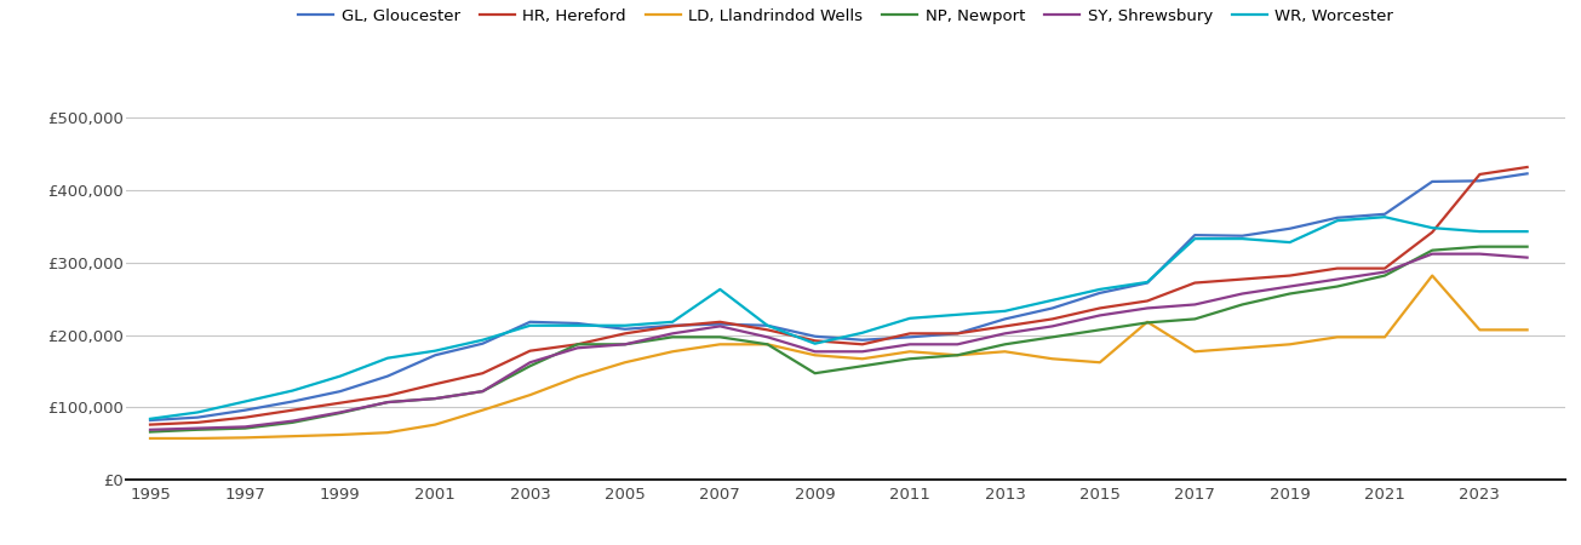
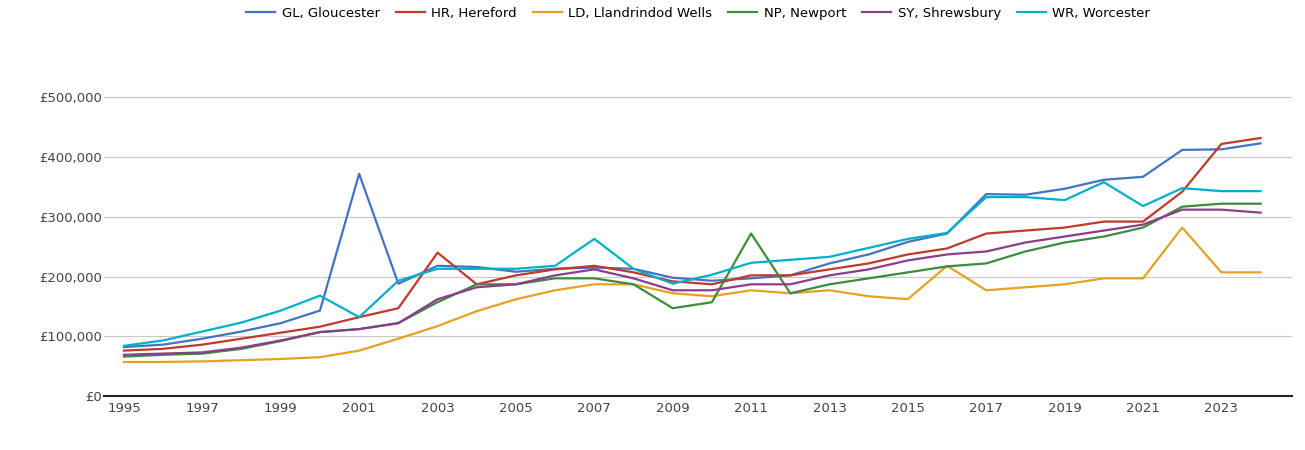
GL, Gloucester/2001: £172,000 -> £372,000
WR, Worcester/2001: £178,000 -> £132,000
HR, Hereford/2003: £178,000 -> £240,000
NP, Newport/2011: £167,000 -> £272,000
WR, Worcester/2021: £363,000 -> £318,000
